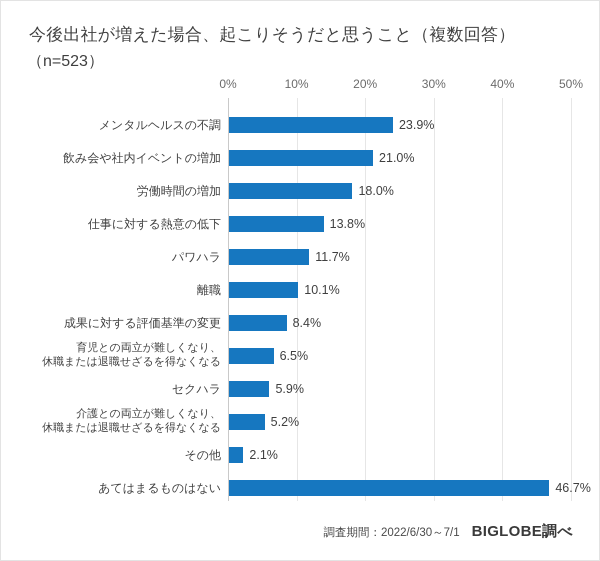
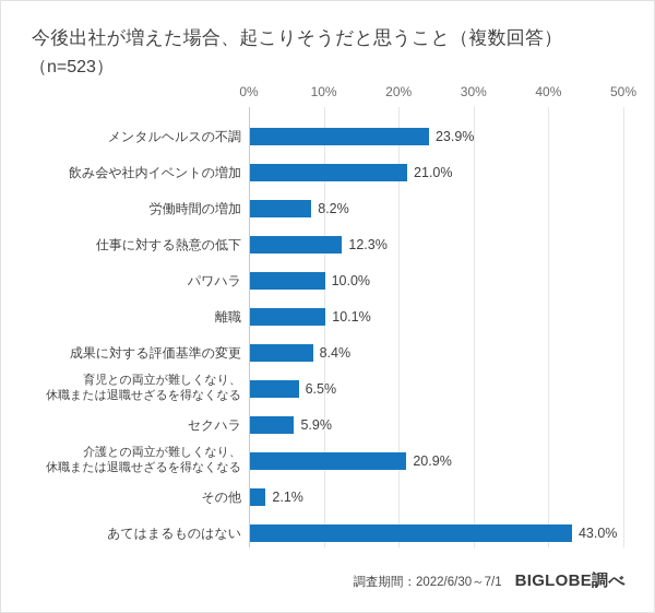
労働時間の増加: 18.0% -> 8.2%
仕事に対する熱意の低下: 13.8% -> 12.3%
パワハラ: 11.7% -> 10.0%
介護との両立が難しくなり、 休職または退職せざるを得なくなる: 5.2% -> 20.9%
あてはまるものはない: 46.7% -> 43.0%
